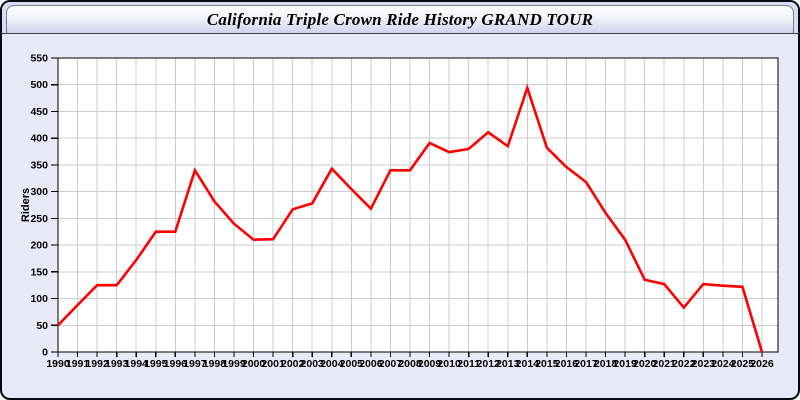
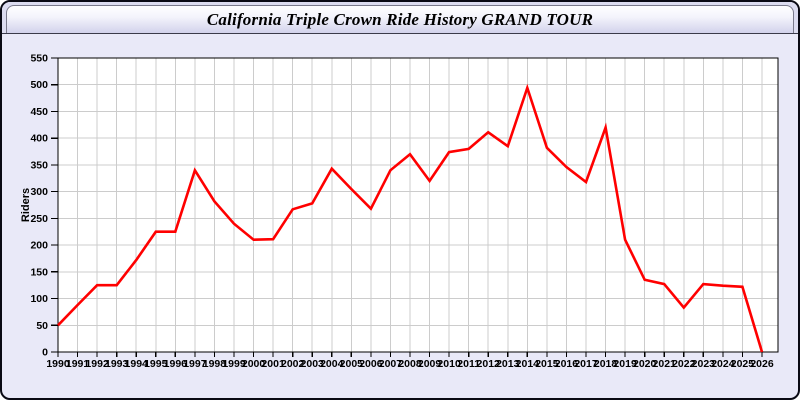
2008: 340 -> 370
2009: 390 -> 320
2018: 260 -> 420
